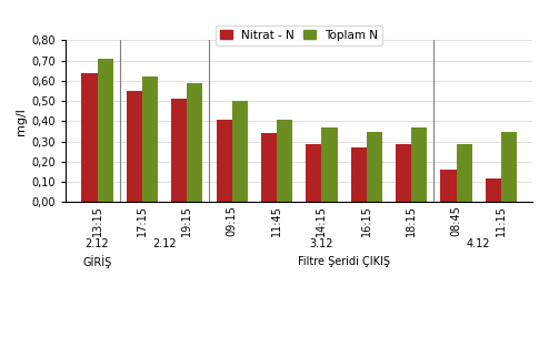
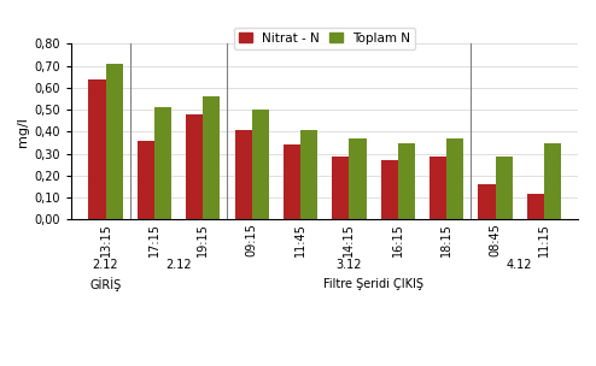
Nitrat - N/17:15: 0,55 -> 0,36
Toplam N/17:15: 0,62 -> 0,51
Nitrat - N/19:15: 0,51 -> 0,48
Toplam N/19:15: 0,59 -> 0,56
